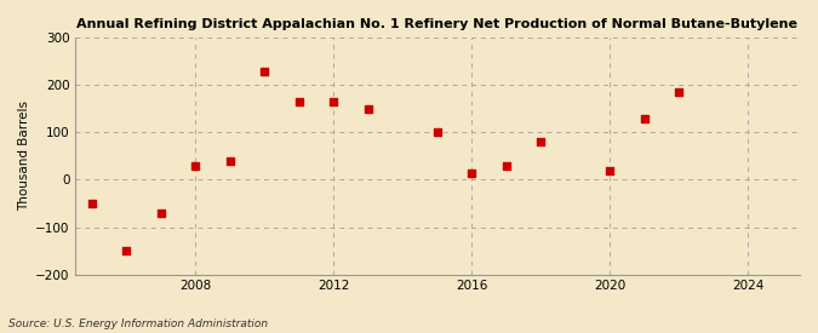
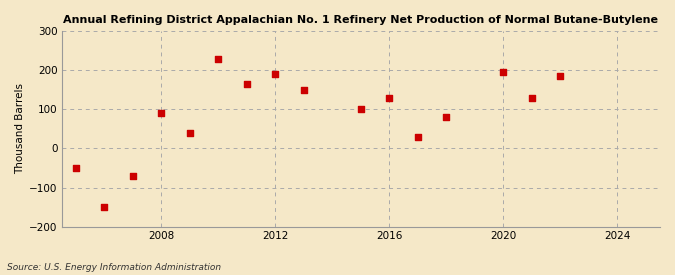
2008: 30 -> 90
2012: 165 -> 190
2016: 15 -> 130
2020: 20 -> 195
